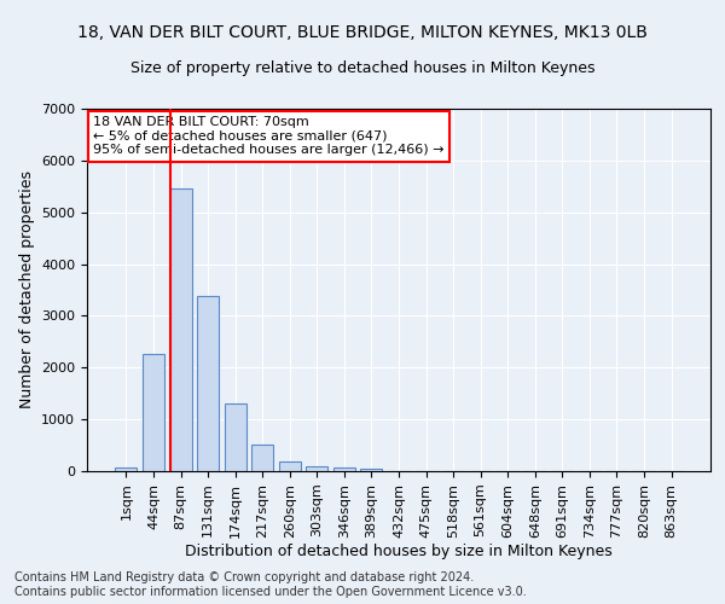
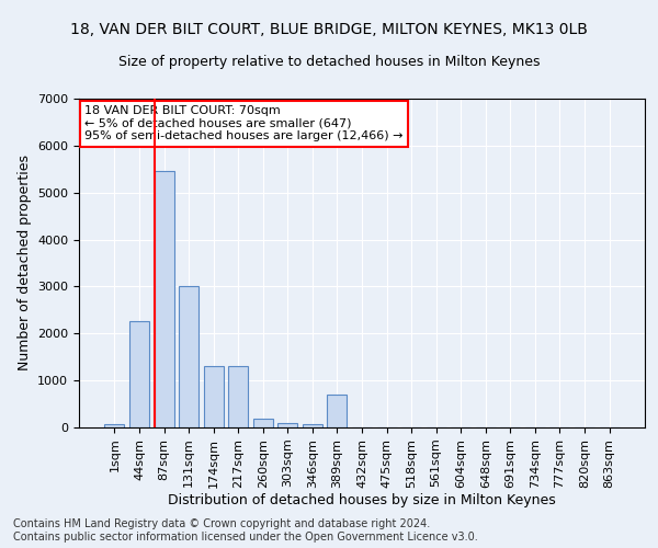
131sqm: 3380 -> 3000
217sqm: 510 -> 1300
389sqm: 60 -> 700
